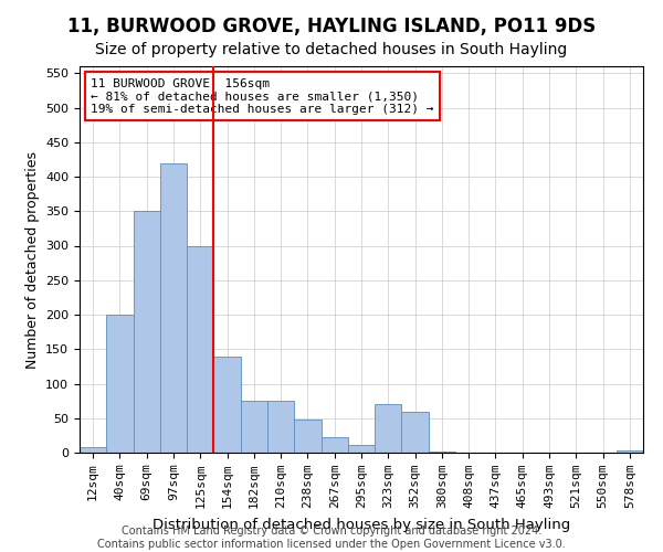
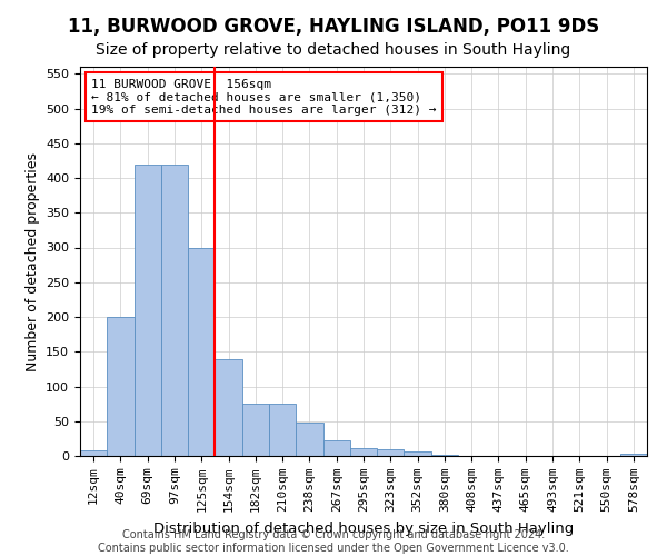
69sqm: 350 -> 420
323sqm: 70 -> 9
352sqm: 60 -> 6
